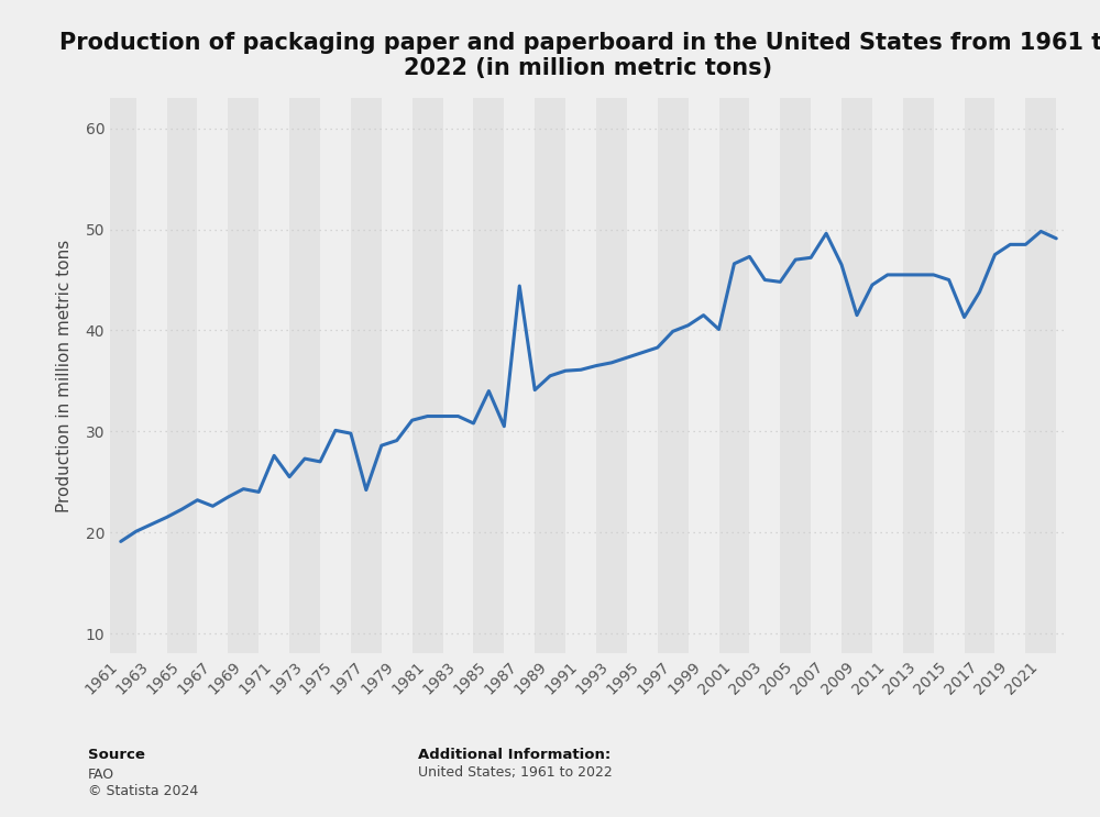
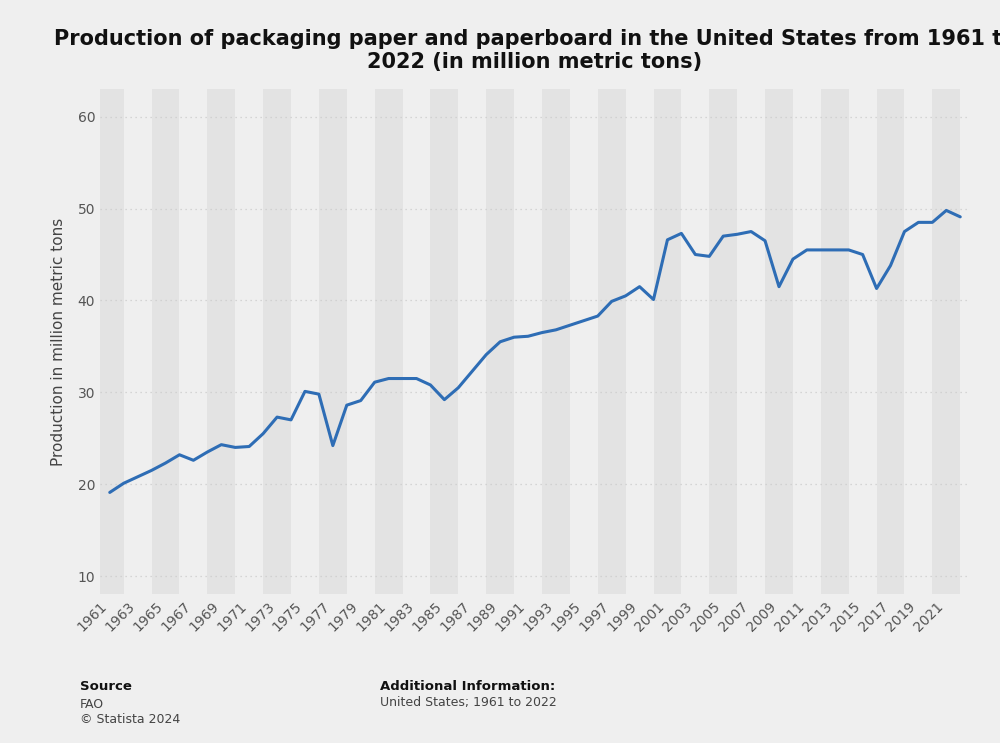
1971: 27.6 -> 24.1
1985: 34.0 -> 29.2
1987: 44.4 -> 32.3
2007: 49.6 -> 47.5
